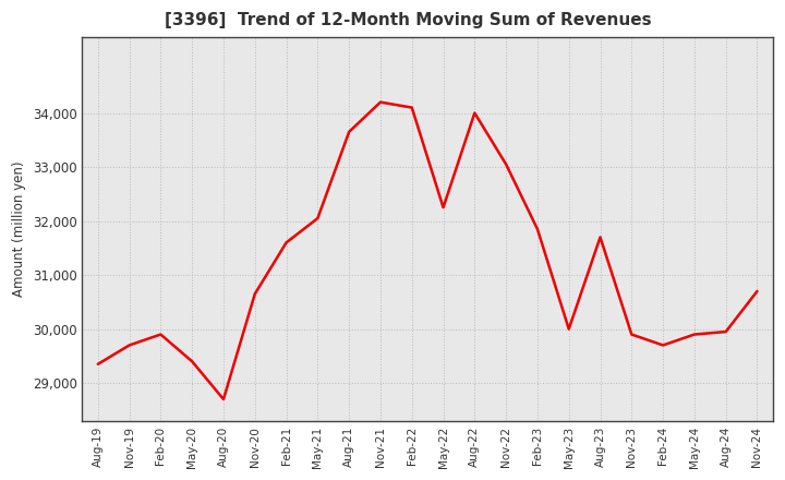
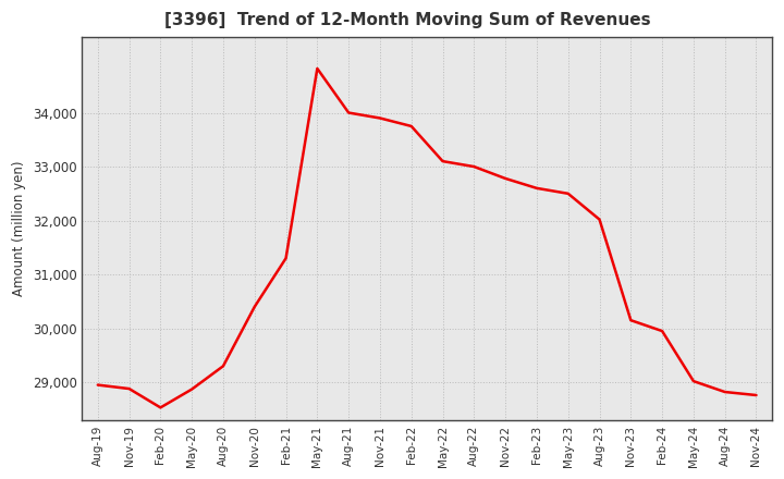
Aug-19: 29,350 -> 28,950
Nov-19: 29,700 -> 28,880
Feb-20: 29,900 -> 28,530
May-20: 29,400 -> 28,870
Aug-20: 28,700 -> 29,300
Nov-20: 30,650 -> 30,400
Feb-21: 31,600 -> 31,300
May-21: 32,050 -> 34,820
Aug-21: 33,650 -> 34,000
Nov-21: 34,200 -> 33,900
Feb-22: 34,100 -> 33,750
May-22: 32,250 -> 33,100
Aug-22: 34,000 -> 33,000
Nov-22: 33,050 -> 32,780
Feb-23: 31,850 -> 32,600
May-23: 30,000 -> 32,500
Aug-23: 31,700 -> 32,020
Nov-23: 29,900 -> 30,150
Feb-24: 29,700 -> 29,950
May-24: 29,900 -> 29,020
Aug-24: 29,950 -> 28,820
Nov-24: 30,700 -> 28,760
